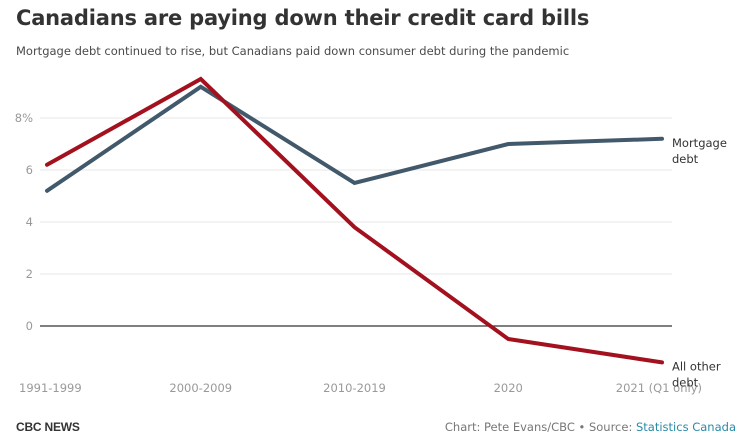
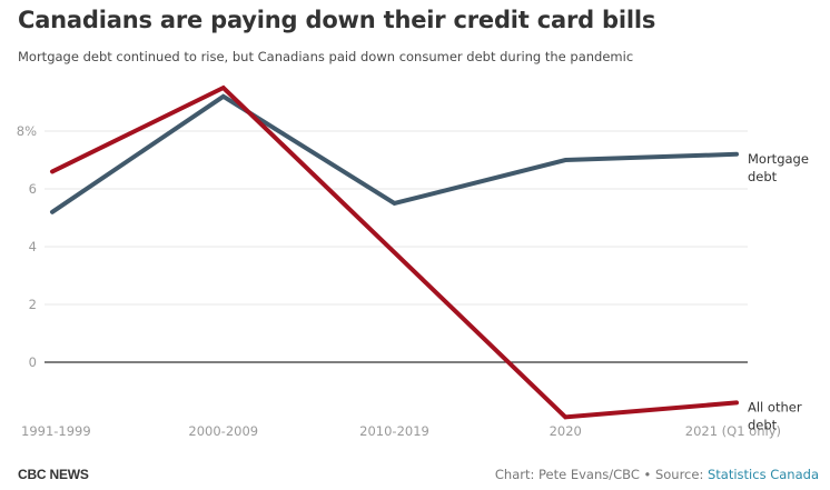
All other debt/1991-1999: 6.2% -> 6.6%
All other debt/2020: -0.5% -> -1.9%
